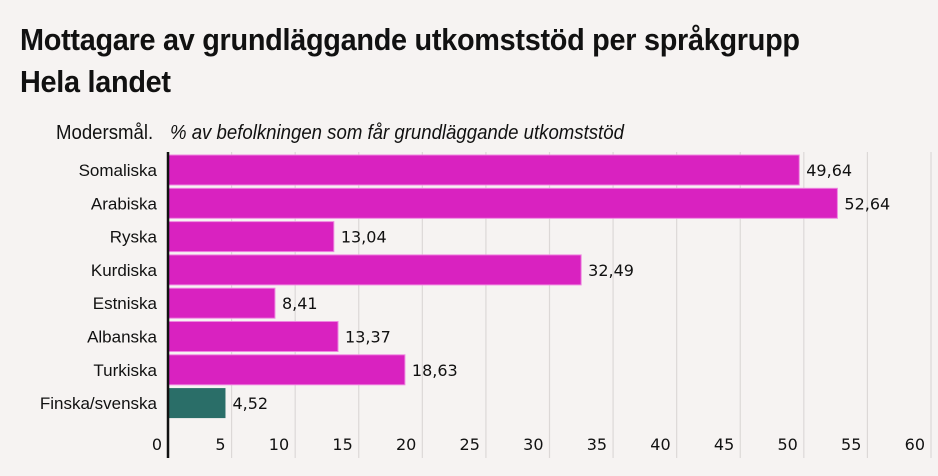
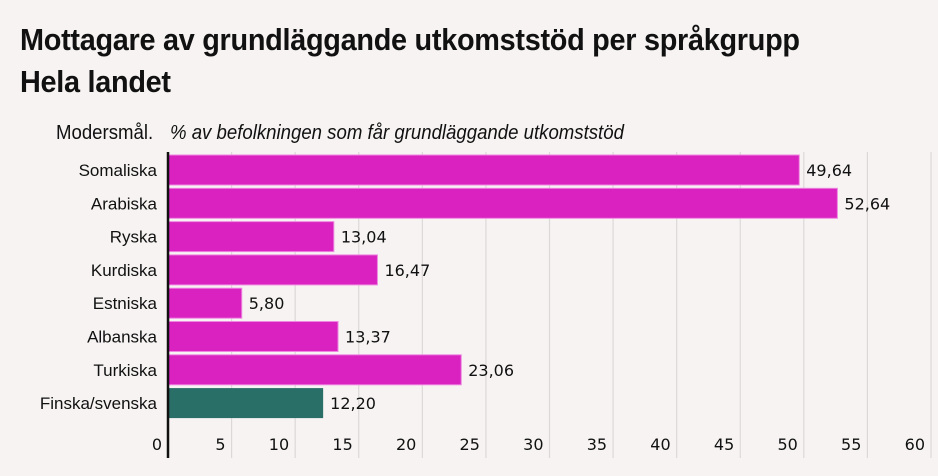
Kurdiska: 32,49 -> 16,47
Estniska: 8,41 -> 5,80
Turkiska: 18,63 -> 23,06
Finska/svenska: 4,52 -> 12,20
